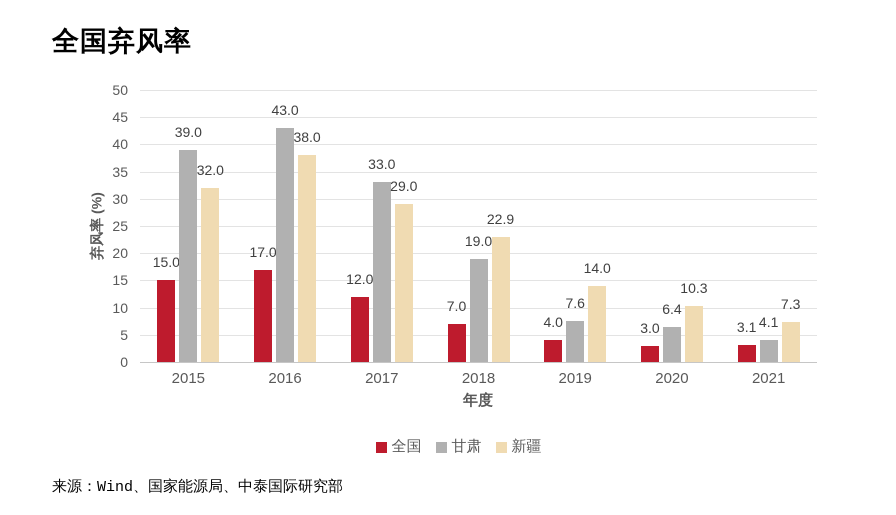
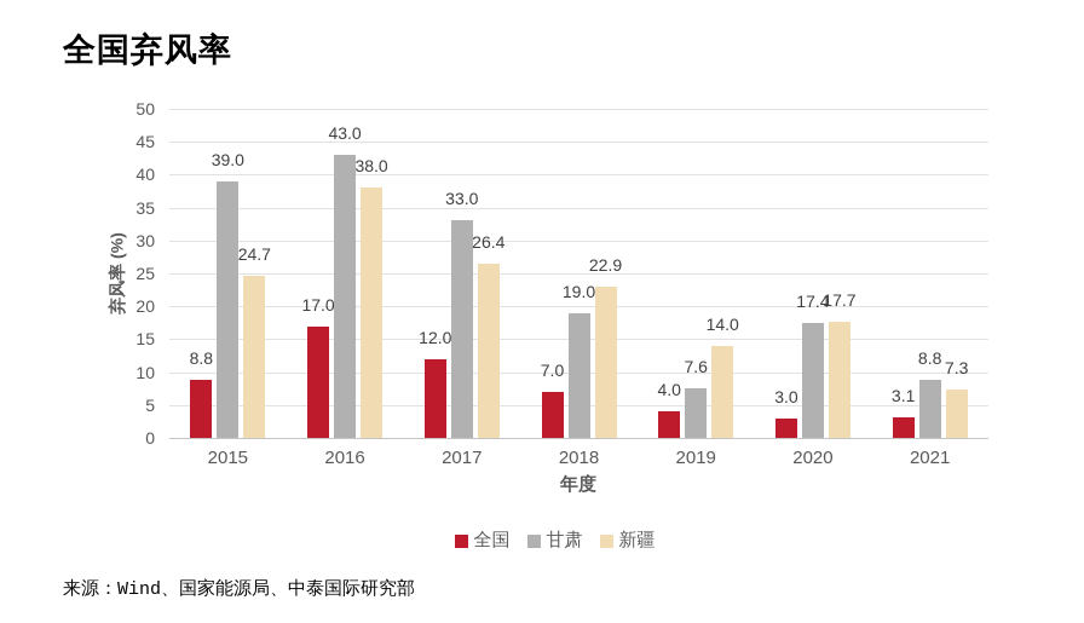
全国/2015: 15.0 -> 8.8
新疆/2015: 32.0 -> 24.7
新疆/2017: 29.0 -> 26.4
甘肃/2020: 6.4 -> 17.4
新疆/2020: 10.3 -> 17.7
甘肃/2021: 4.1 -> 8.8
